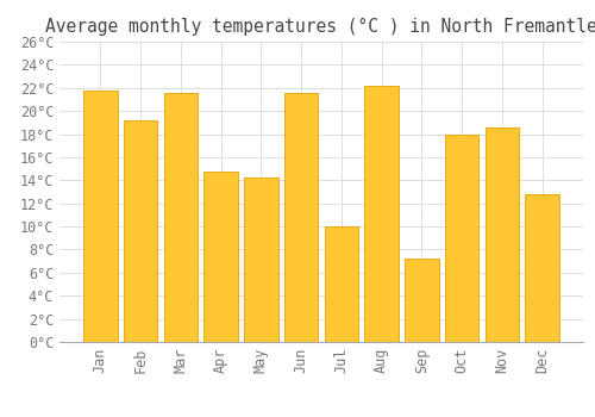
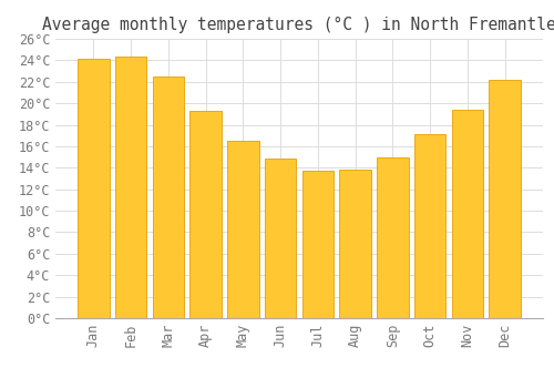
Jan: 21.8°C -> 24.1°C
Feb: 19.2°C -> 24.4°C
Mar: 21.6°C -> 22.5°C
Apr: 14.8°C -> 19.3°C
May: 14.2°C -> 16.5°C
Jun: 21.6°C -> 14.9°C
Jul: 10.0°C -> 13.7°C
Aug: 22.2°C -> 13.8°C
Sep: 7.2°C -> 15.0°C
Oct: 18.0°C -> 17.1°C
Nov: 18.6°C -> 19.4°C
Dec: 12.8°C -> 22.2°C
